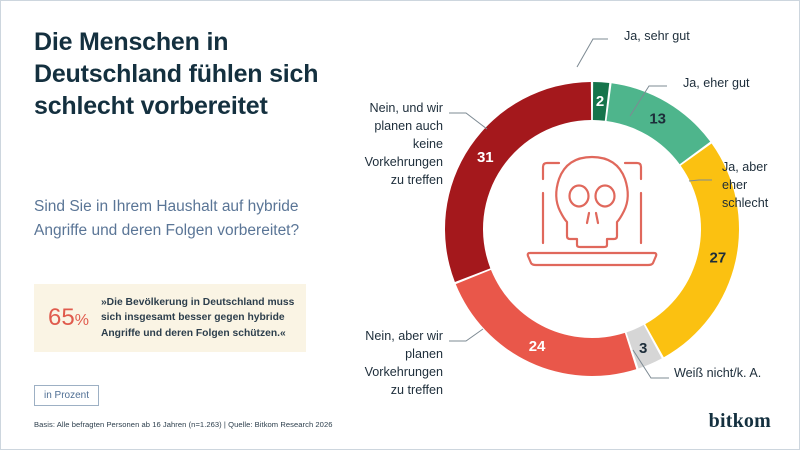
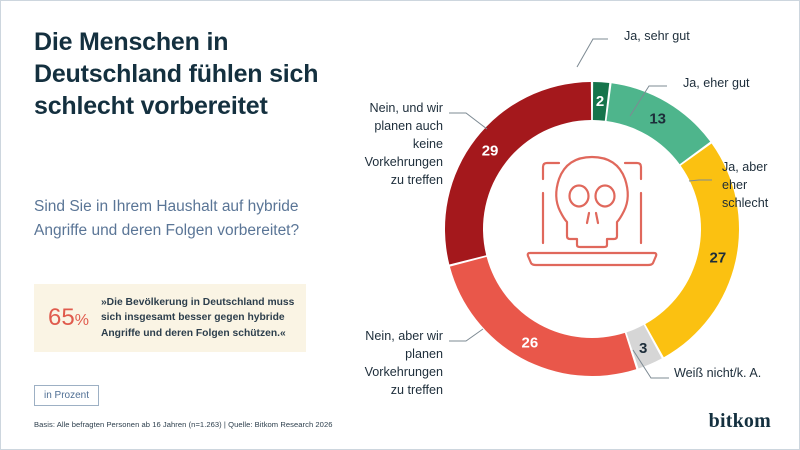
Nein, aber wir planen Vorkehrungen zu treffen: 24 -> 26
Nein, und wir planen auch keine Vorkehrungen zu treffen: 31 -> 29
